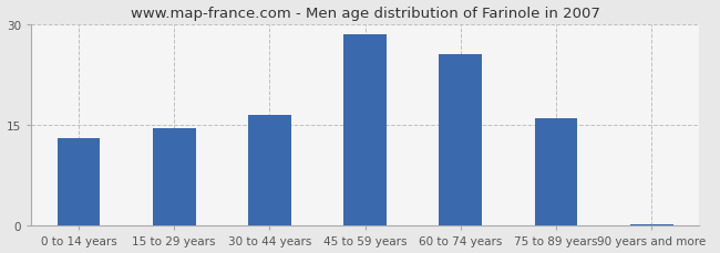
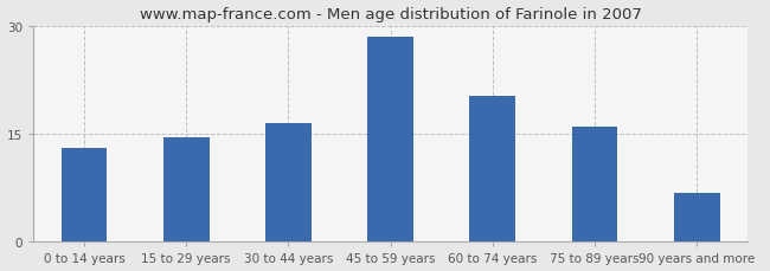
60 to 74 years: 25.5 -> 20.2
90 years and more: 0.3 -> 6.8
